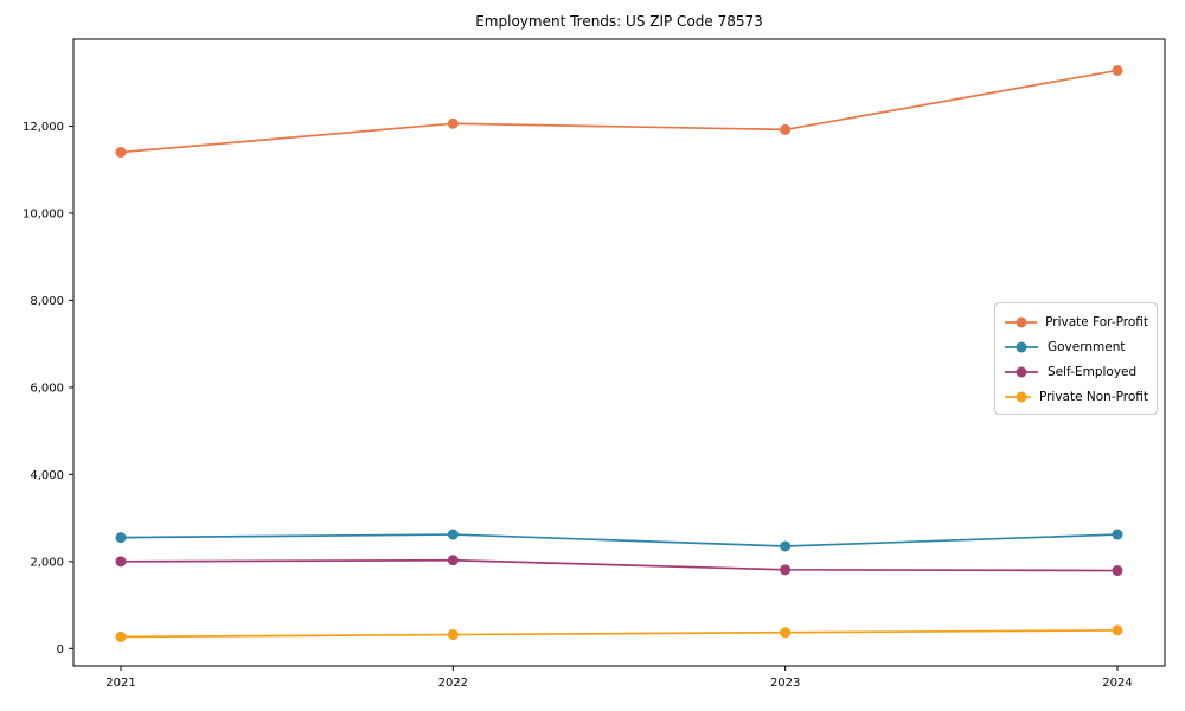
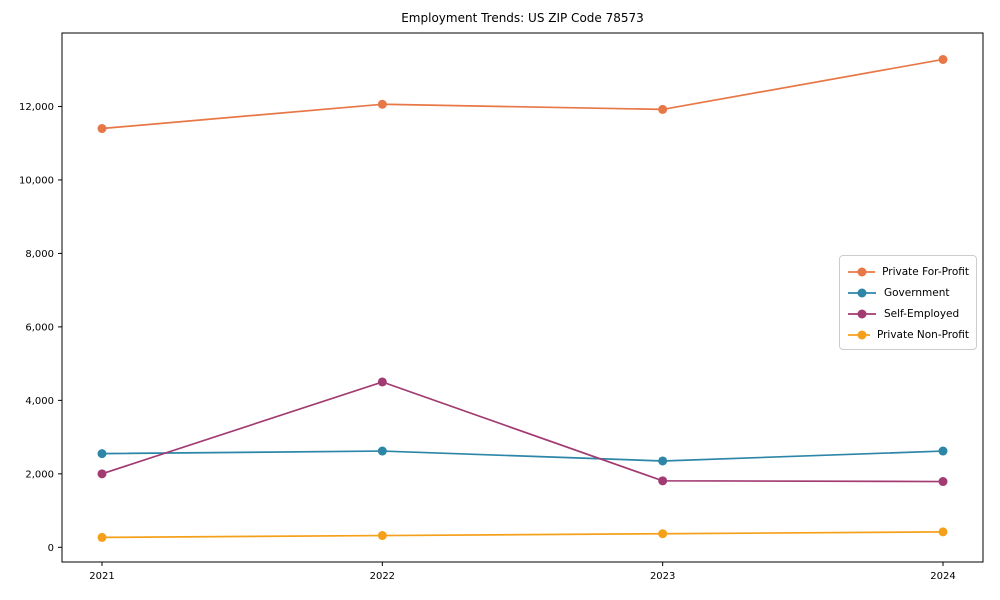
Self-Employed/2022: 2000 -> 4500
